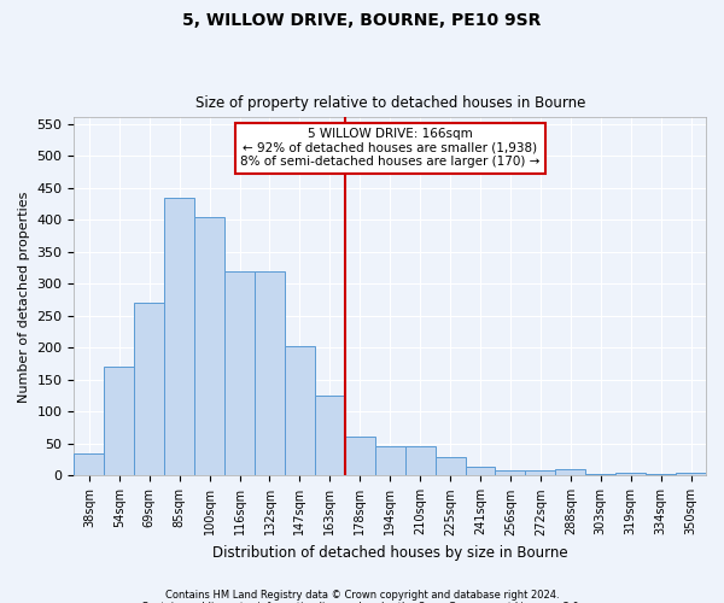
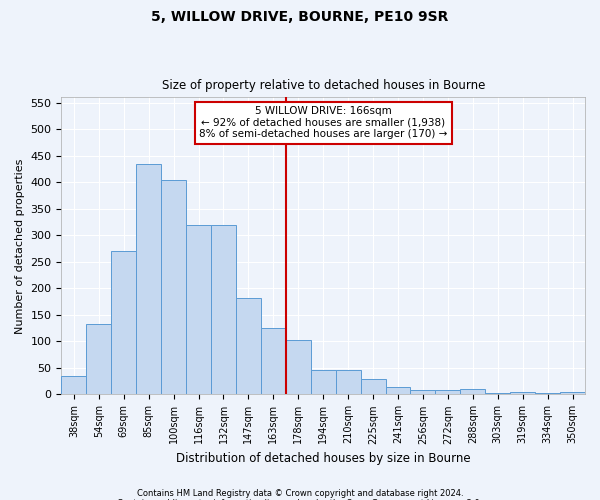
54sqm: 170 -> 133
147sqm: 202 -> 182
178sqm: 62 -> 103
